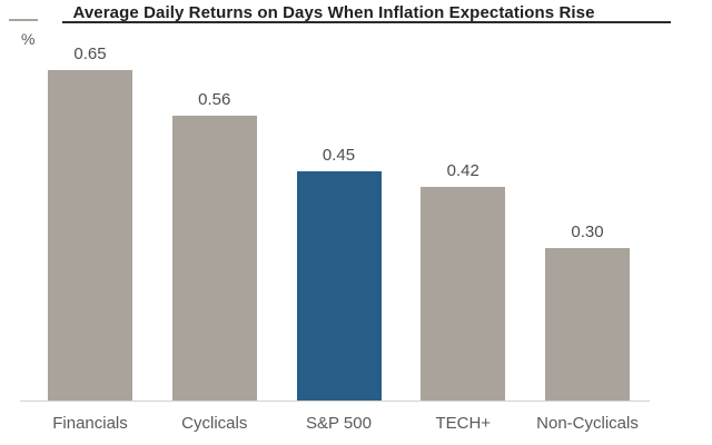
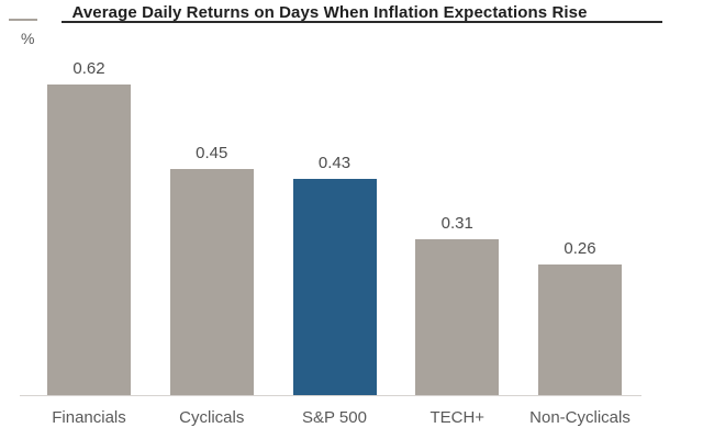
Financials: 0.65 -> 0.62
Cyclicals: 0.56 -> 0.45
S&P 500: 0.45 -> 0.43
TECH+: 0.42 -> 0.31
Non-Cyclicals: 0.30 -> 0.26
